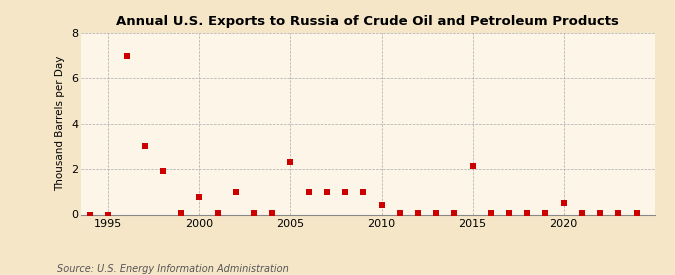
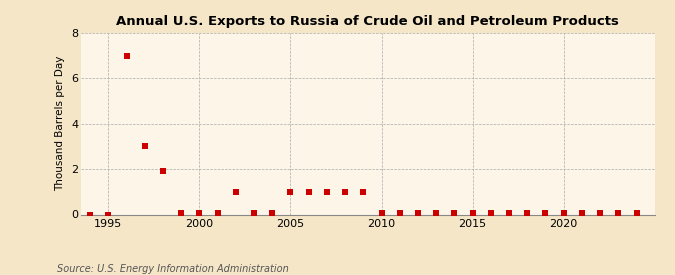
2000: 0.75 -> 0.05
2005: 2.30 -> 1.00
2010: 0.40 -> 0.05
2015: 2.15 -> 0.05
2020: 0.50 -> 0.05
